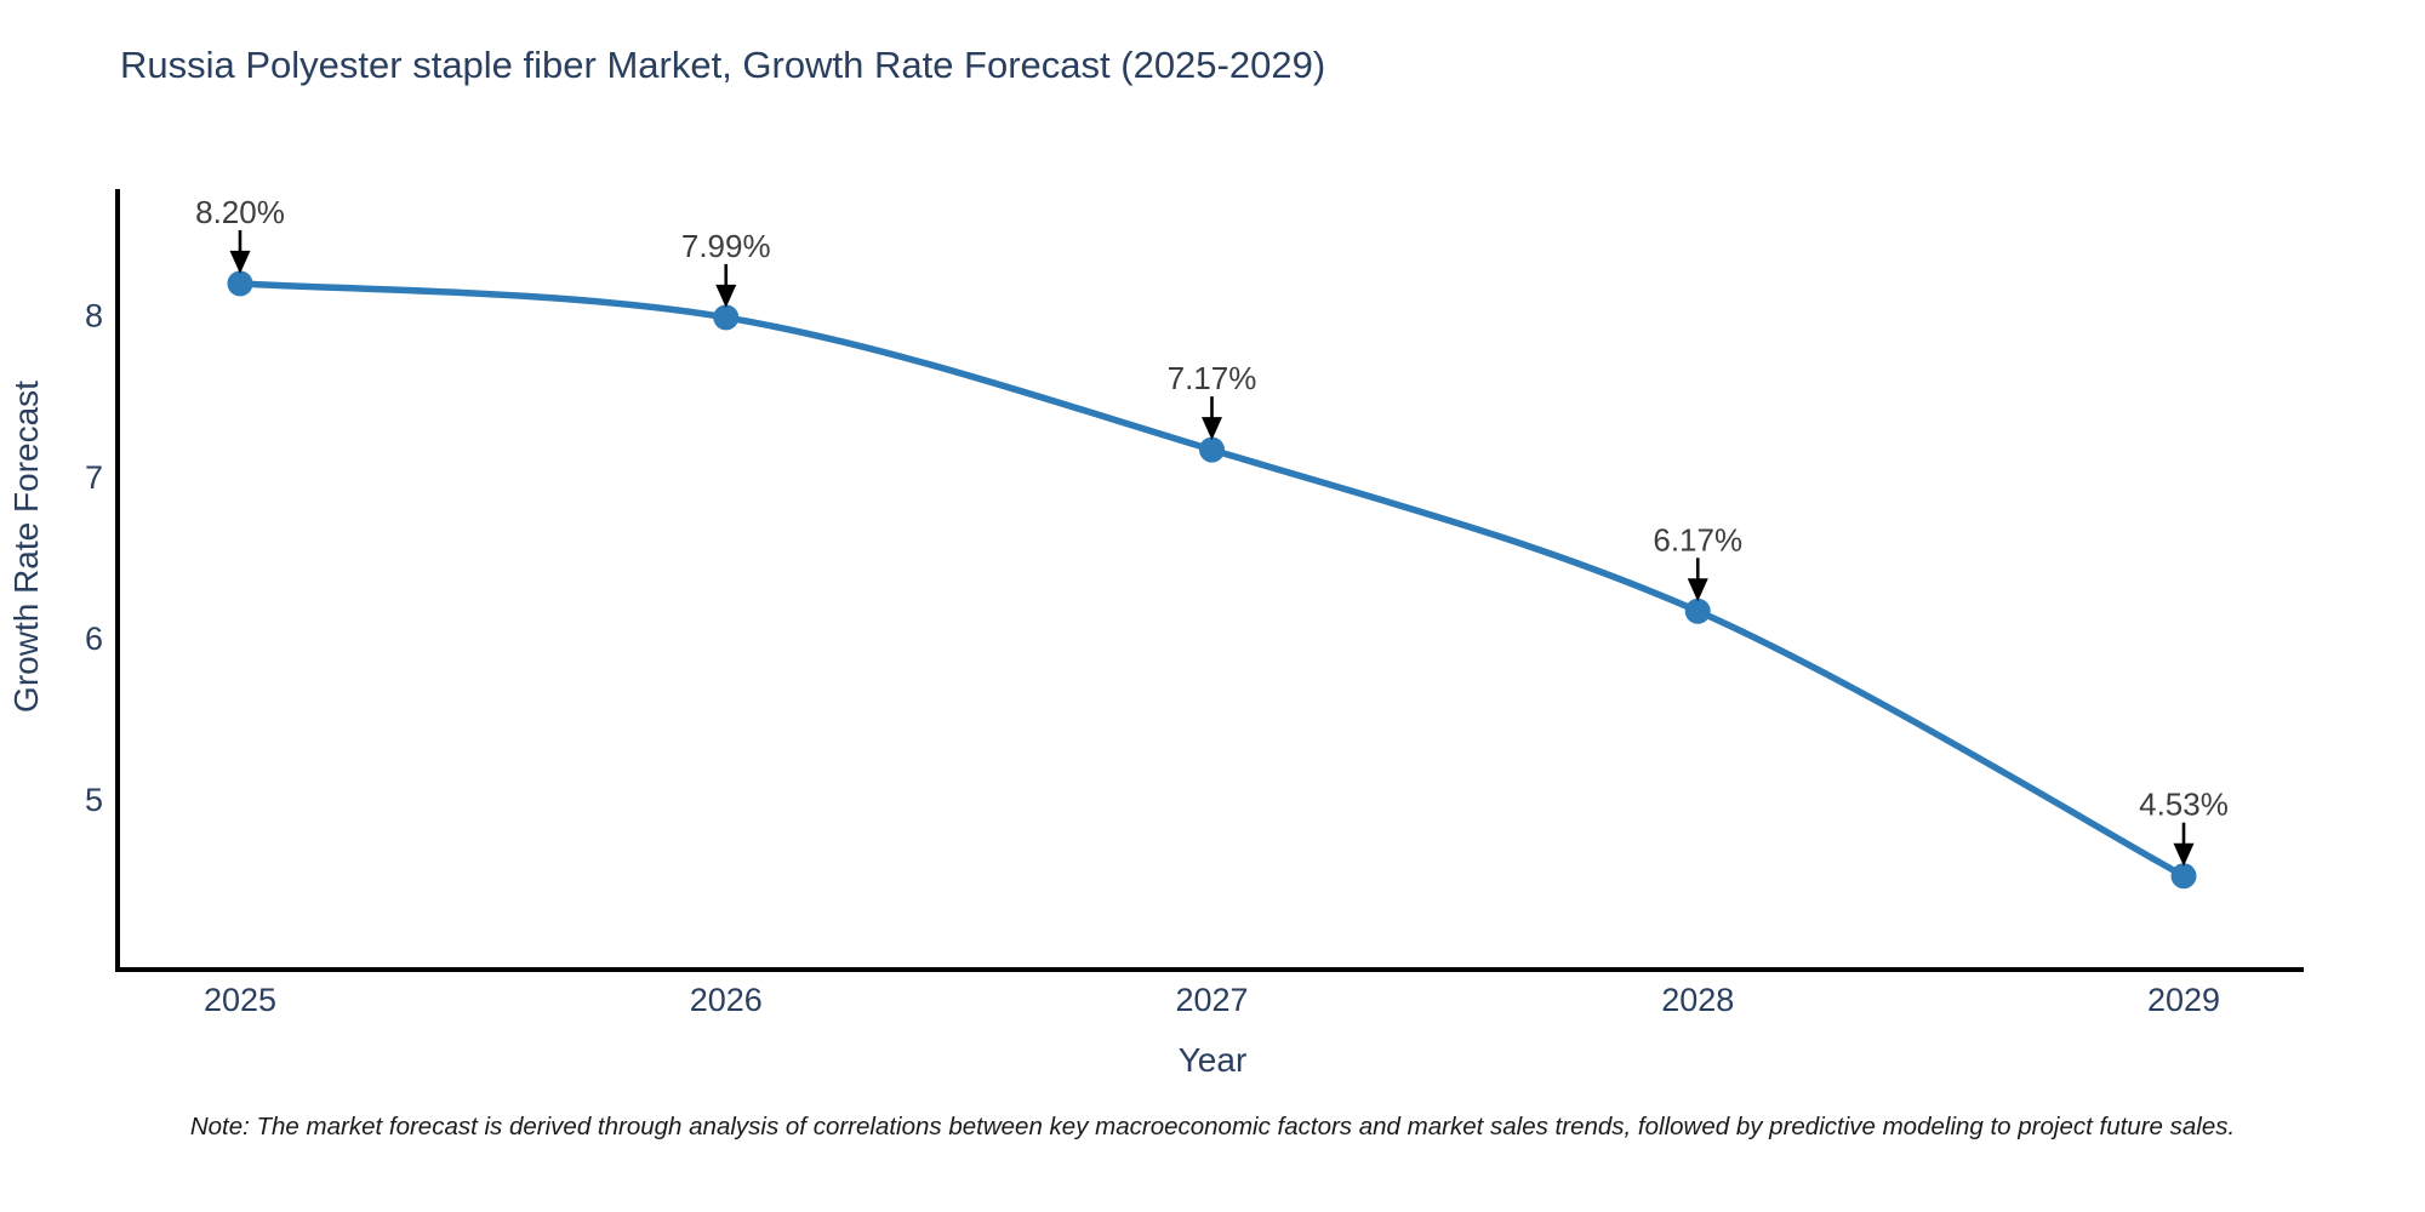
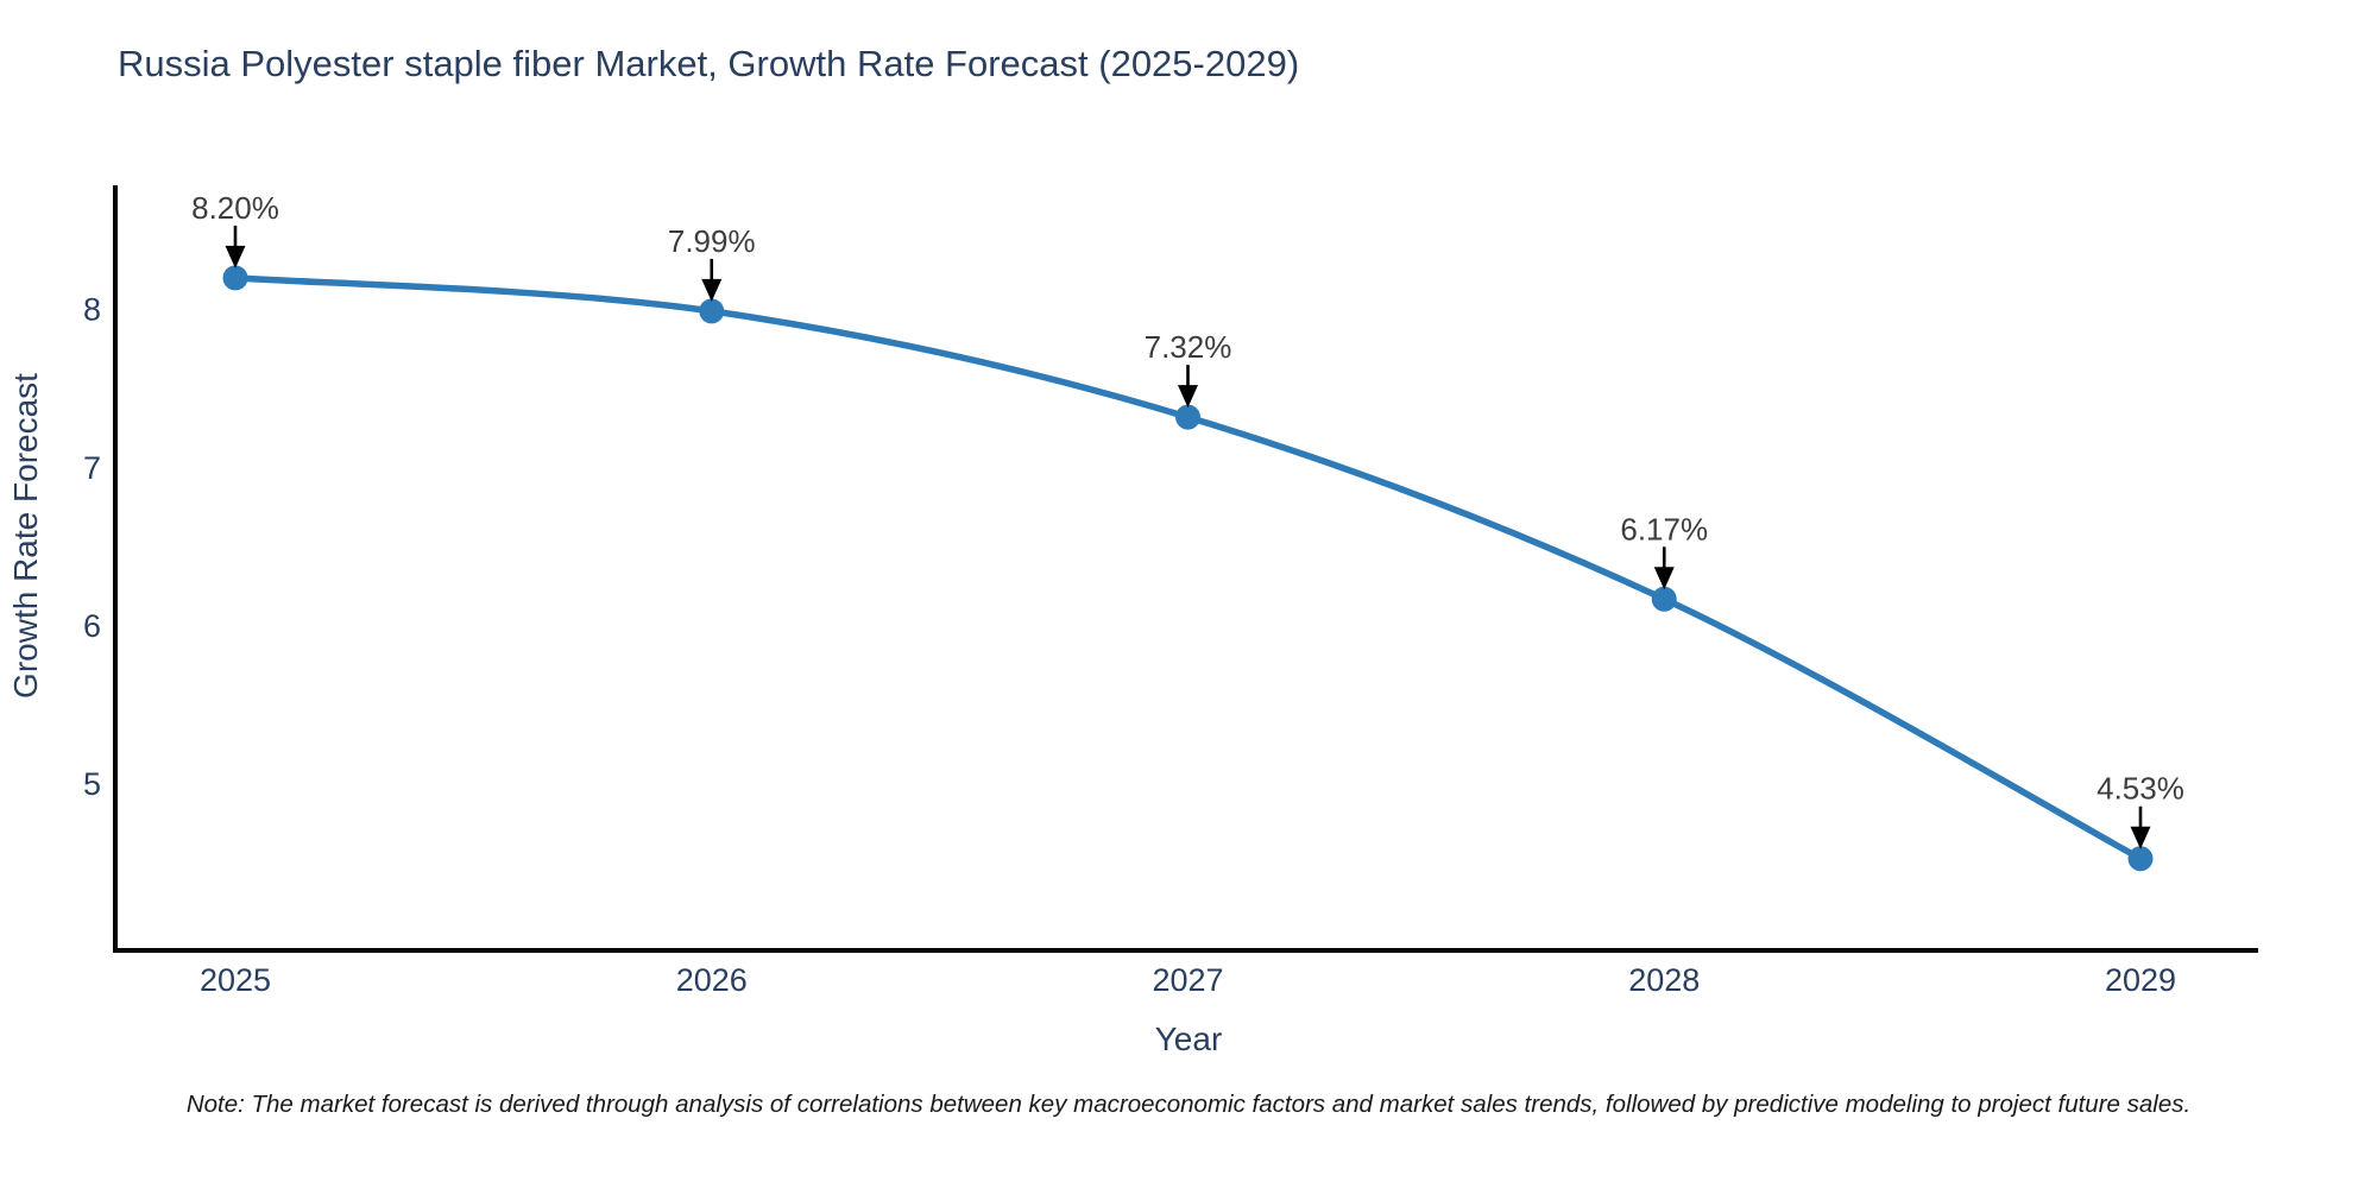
2027: 7.17% -> 7.32%
